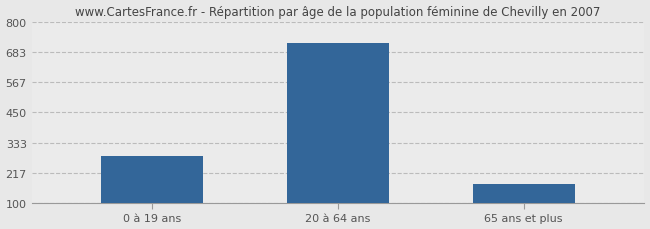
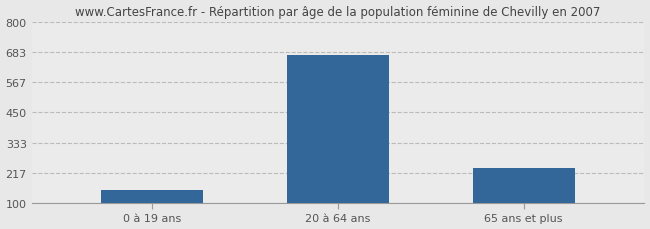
0 à 19 ans: 283 -> 150
20 à 64 ans: 717 -> 670
65 ans et plus: 173 -> 235
